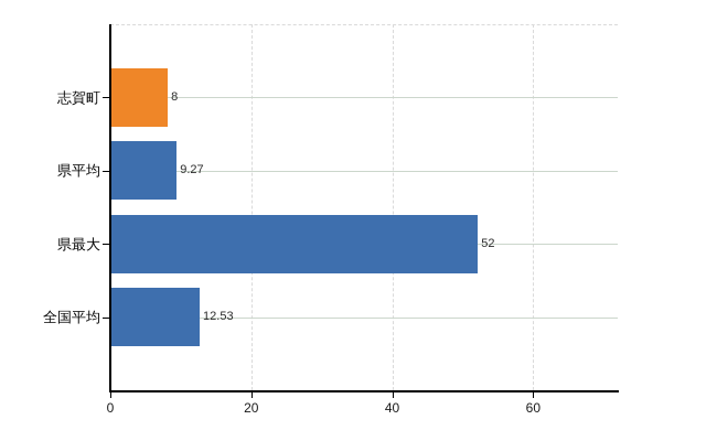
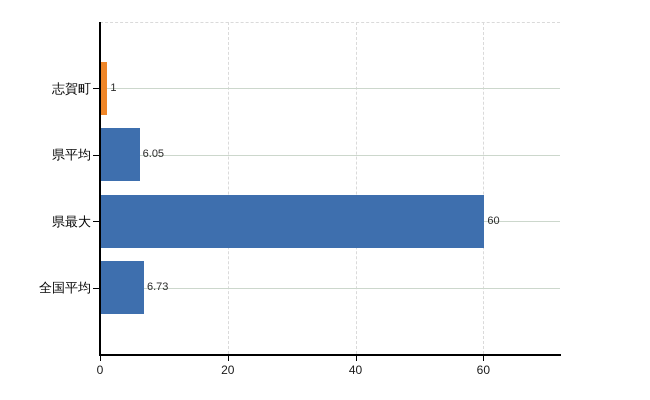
志賀町: 8 -> 1
県平均: 9.27 -> 6.05
県最大: 52 -> 60
全国平均: 12.53 -> 6.73
